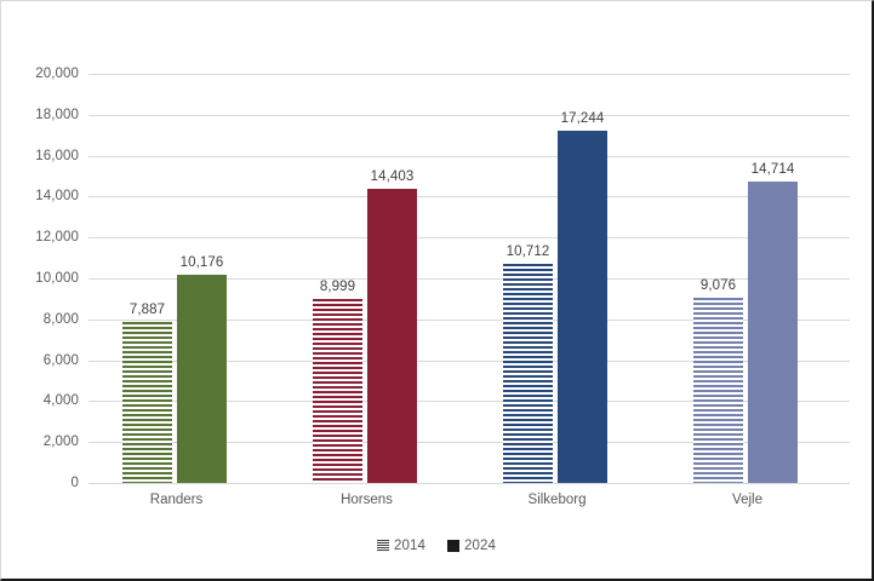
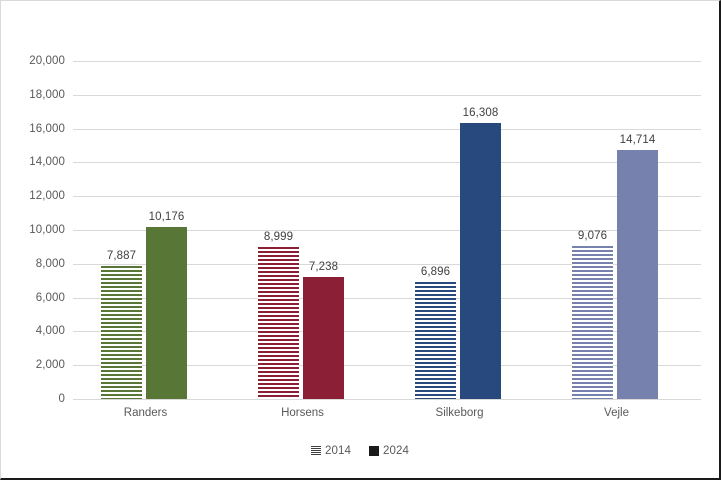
2024/Horsens: 14,403 -> 7,238
2014/Silkeborg: 10,712 -> 6,896
2024/Silkeborg: 17,244 -> 16,308
